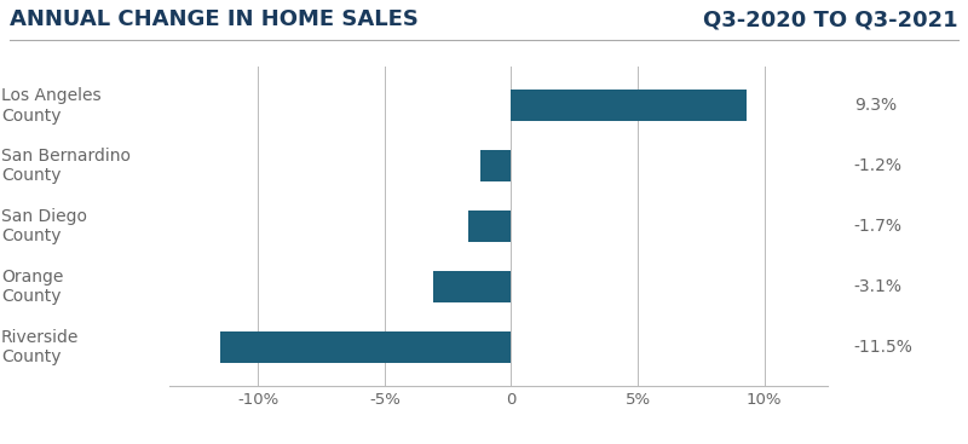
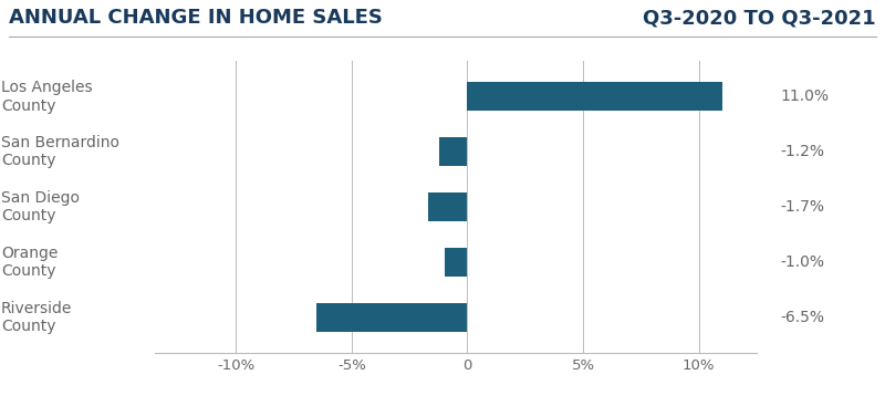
Los Angeles County: 9.3% -> 11.0%
Orange County: -3.1% -> -1.0%
Riverside County: -11.5% -> -6.5%
